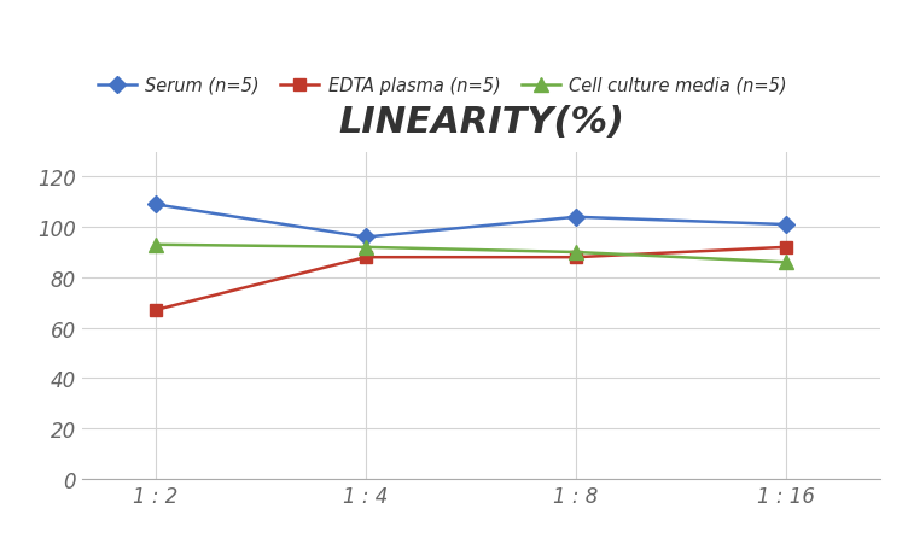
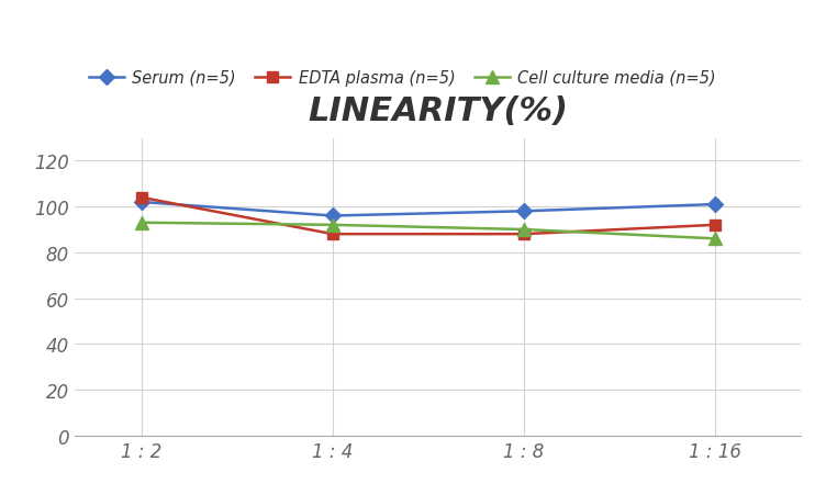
Serum (n=5)/1 : 2: 109 -> 102
EDTA plasma (n=5)/1 : 2: 67 -> 104
Serum (n=5)/1 : 8: 104 -> 98
